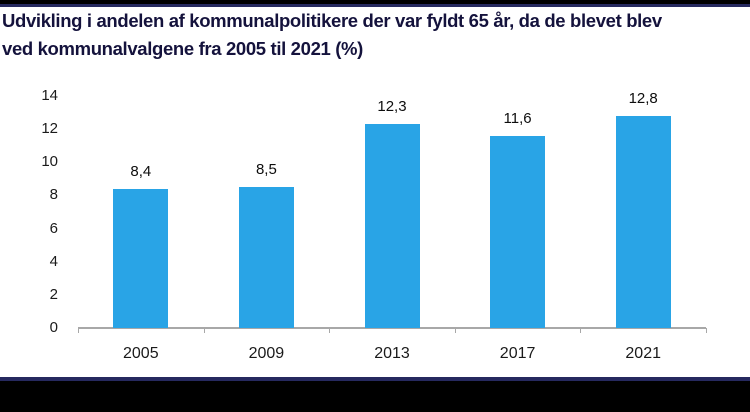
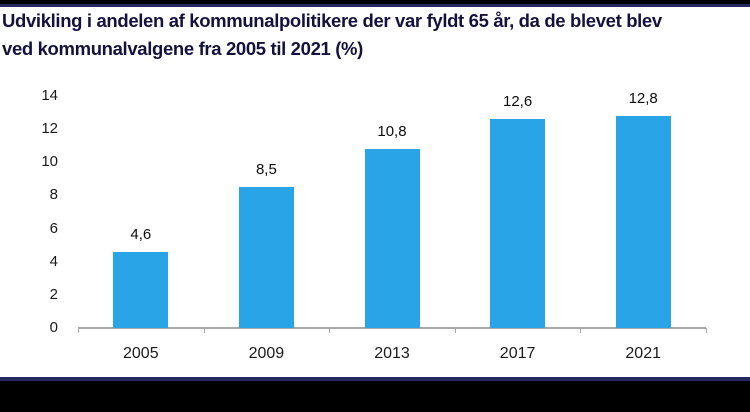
2005: 8,4 -> 4,6
2013: 12,3 -> 10,8
2017: 11,6 -> 12,6
